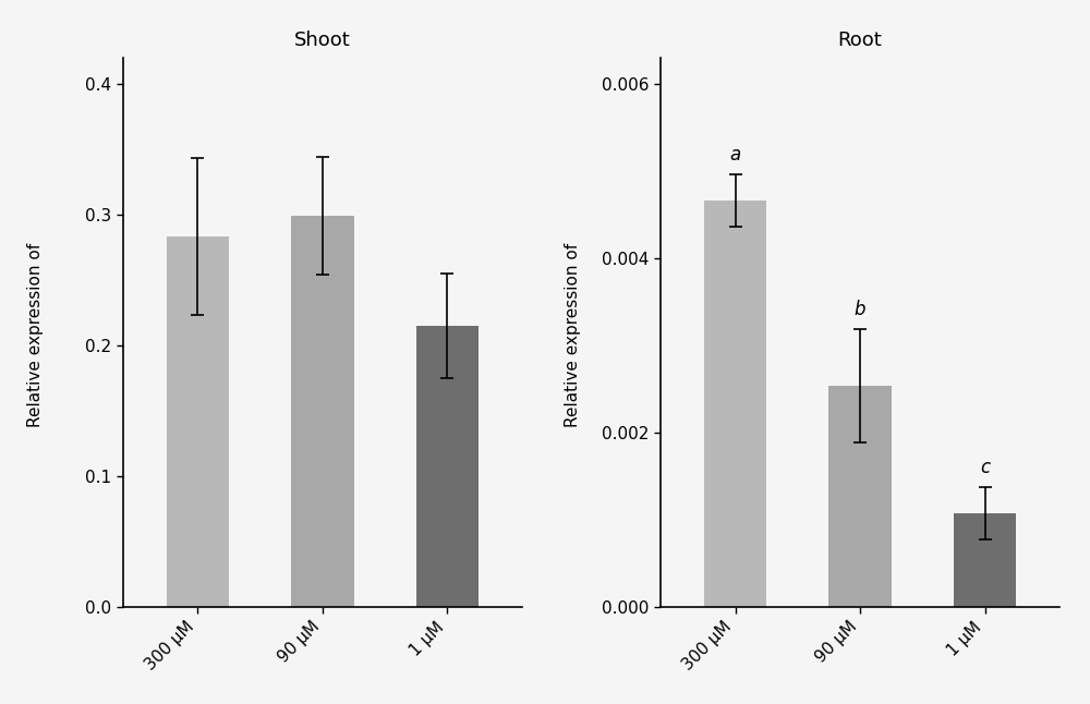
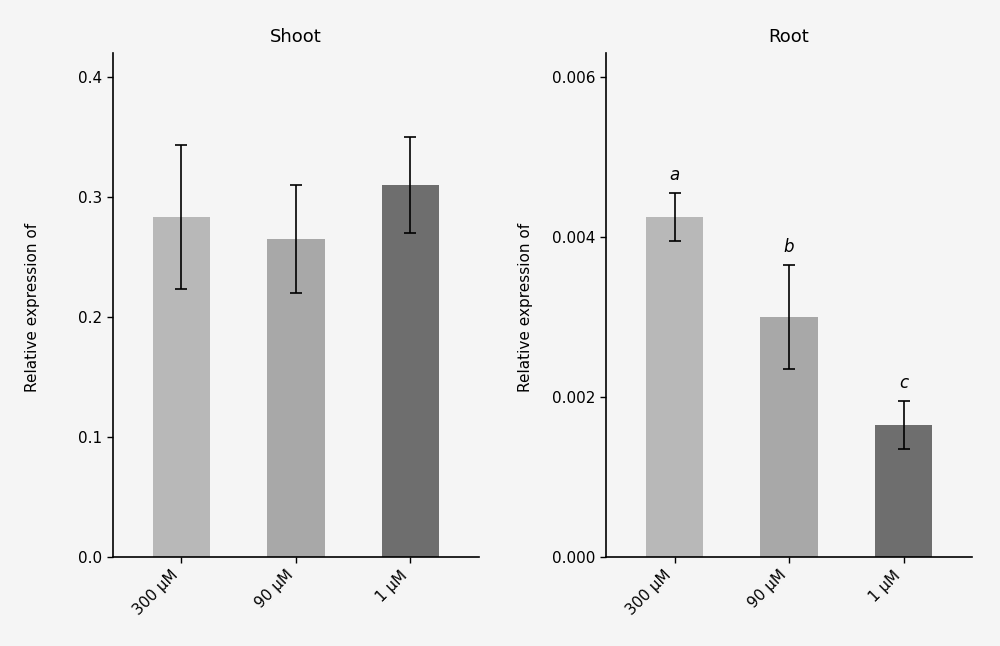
Shoot/90 μM: 0.299 -> 0.265
Shoot/1 μM: 0.215 -> 0.310
Root/300 μM: 0.00466 -> 0.00425
Root/90 μM: 0.00254 -> 0.00300
Root/1 μM: 0.00108 -> 0.00165
